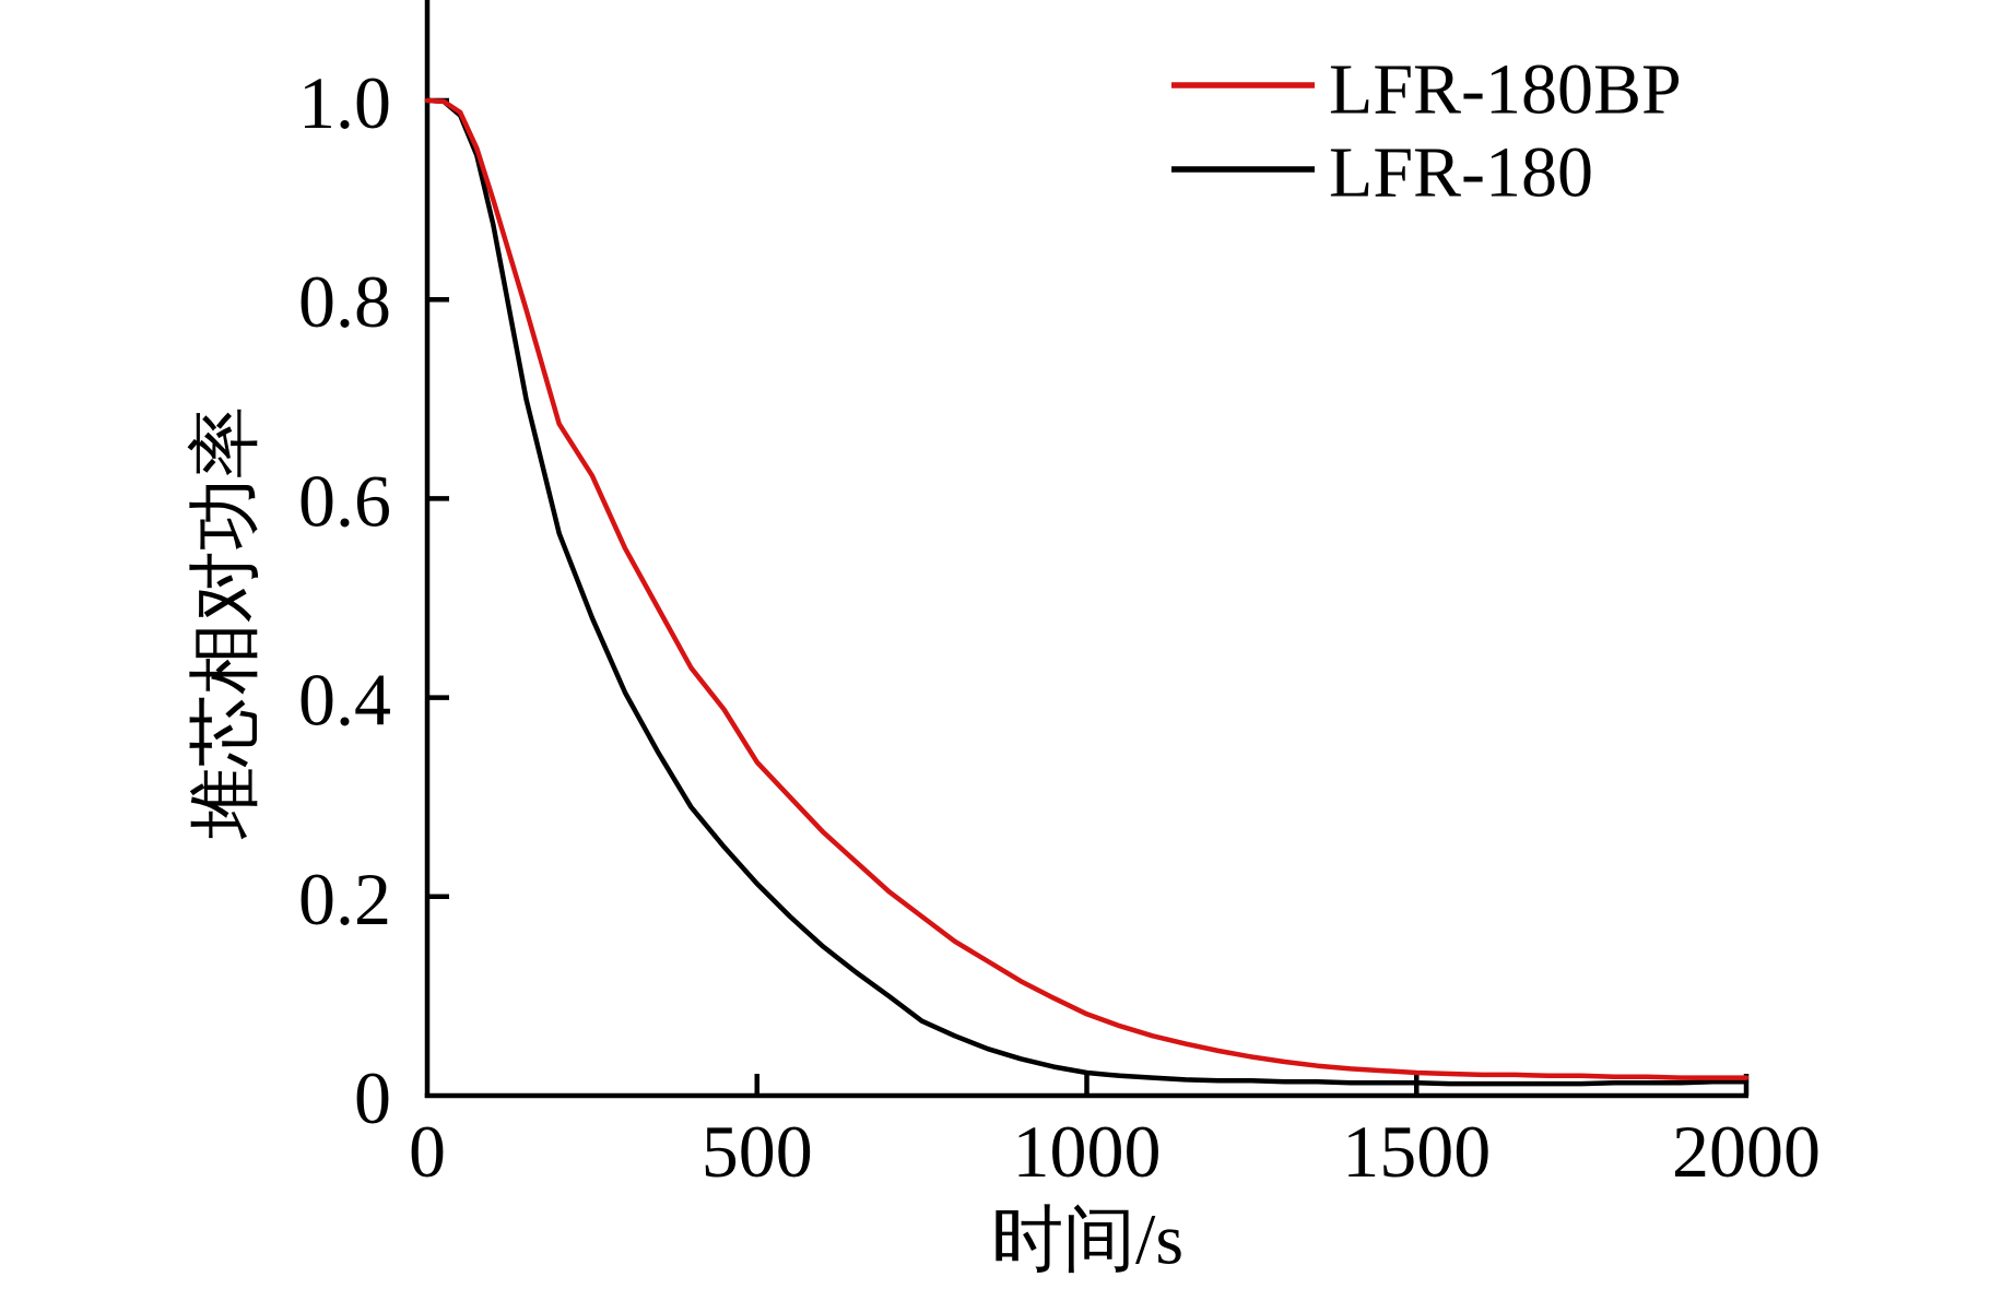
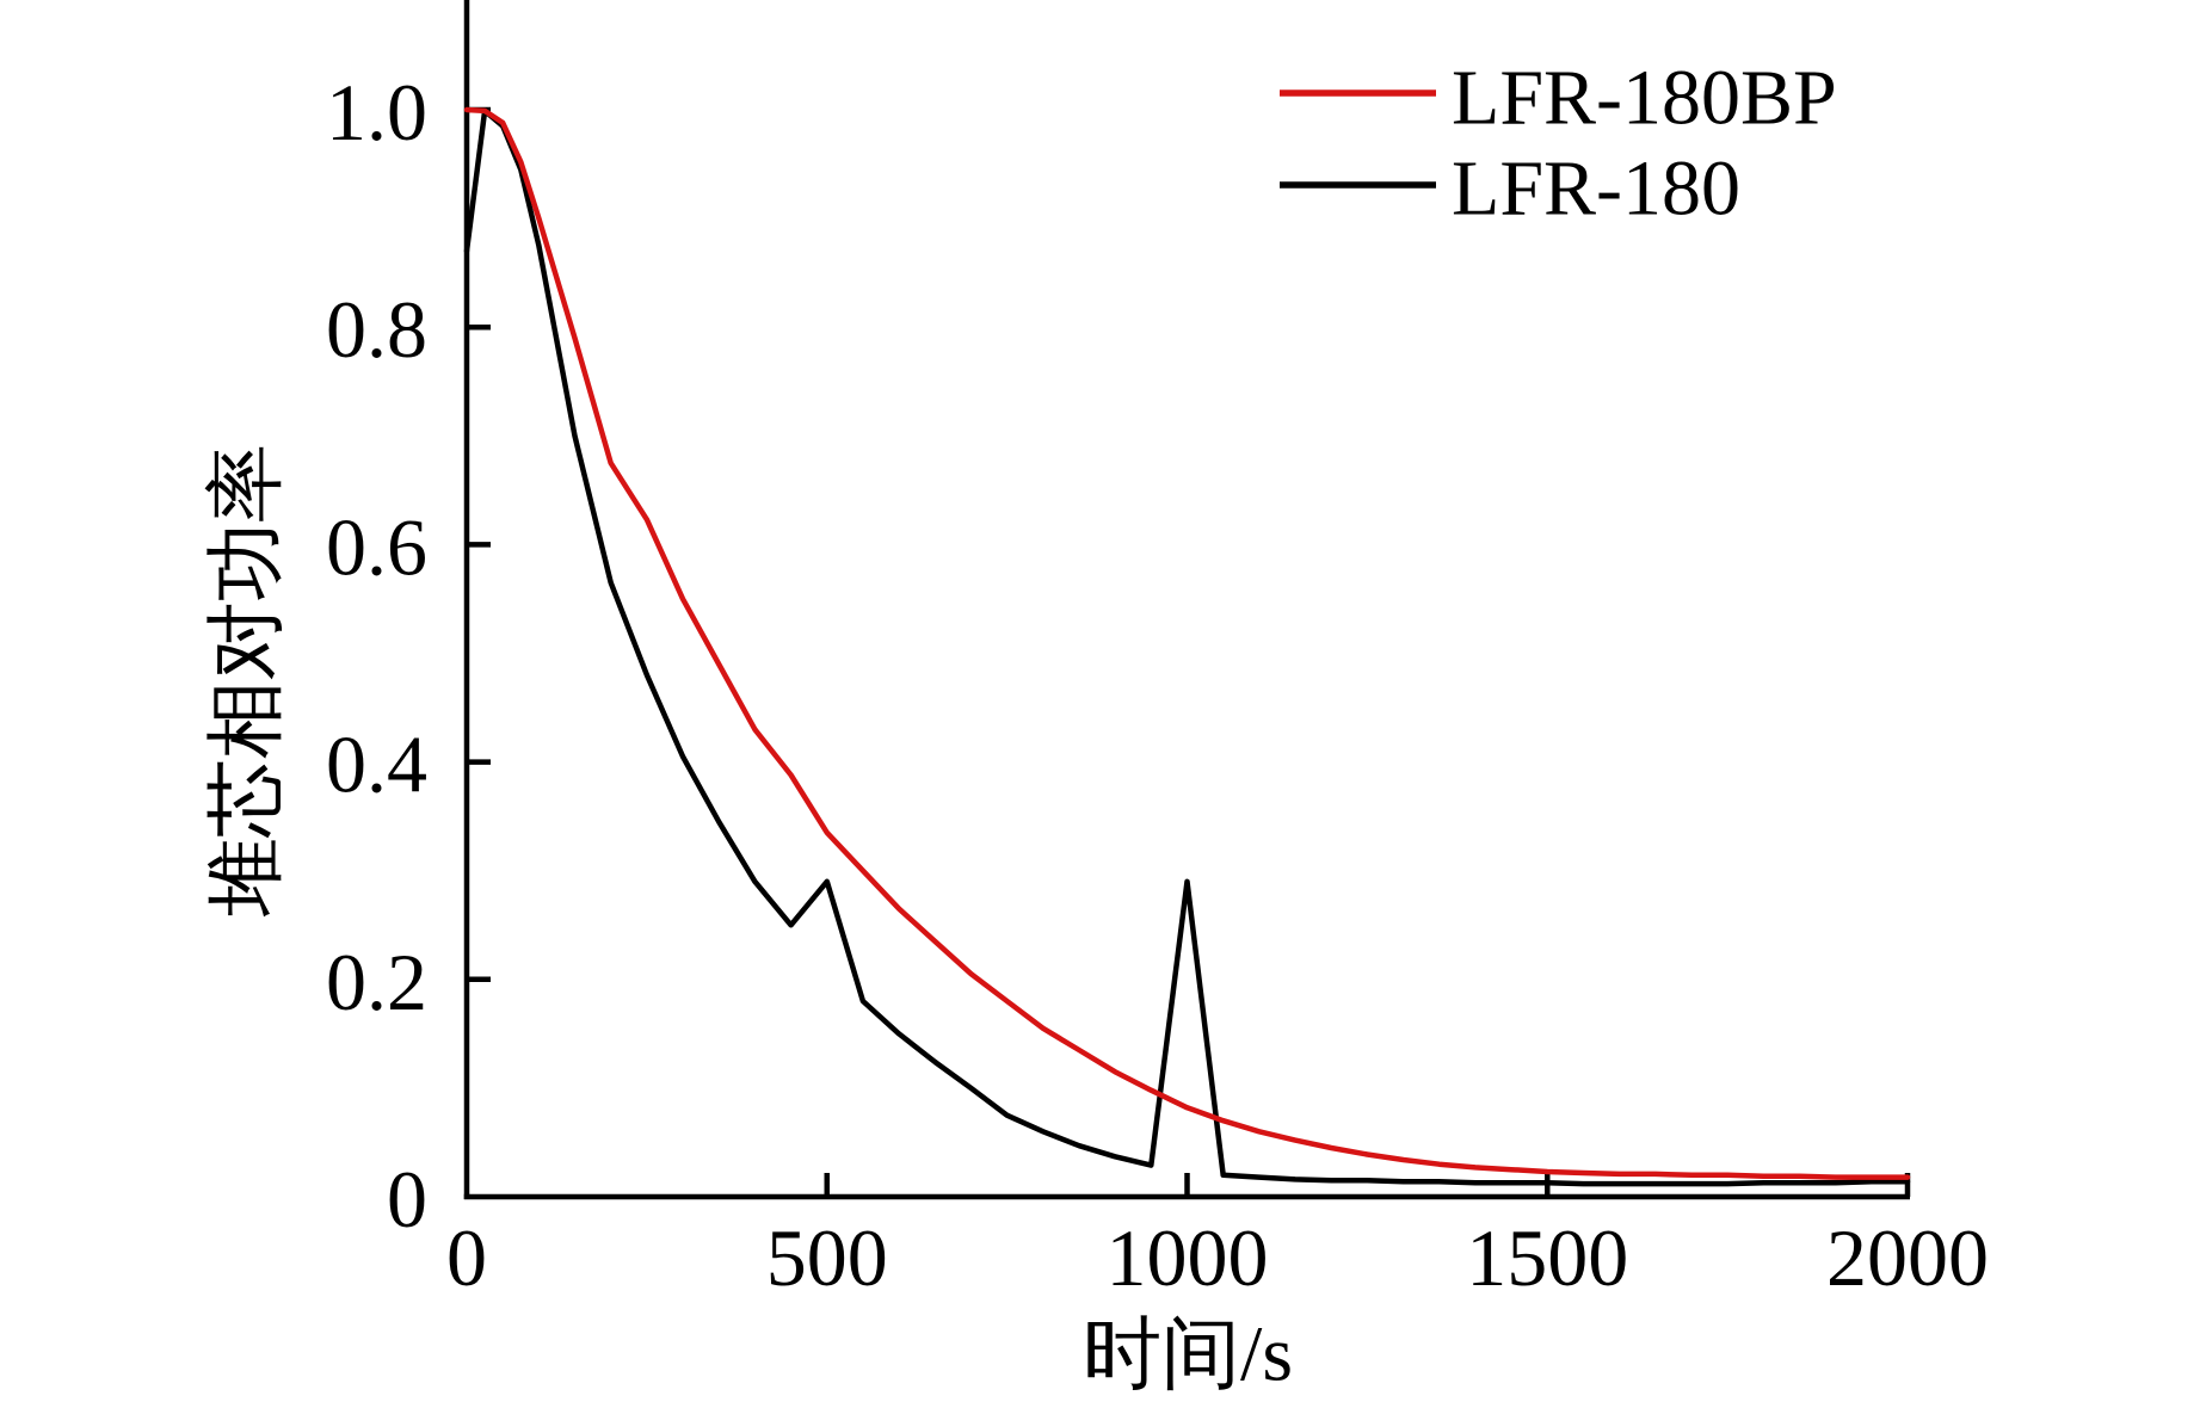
LFR-180/0: 1.00 -> 0.87
LFR-180/500: 0.21 -> 0.29
LFR-180/1000: 0.02 -> 0.29
